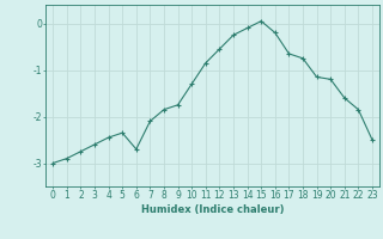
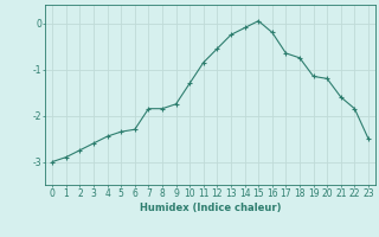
6: -2.70 -> -2.30
7: -2.10 -> -1.85
